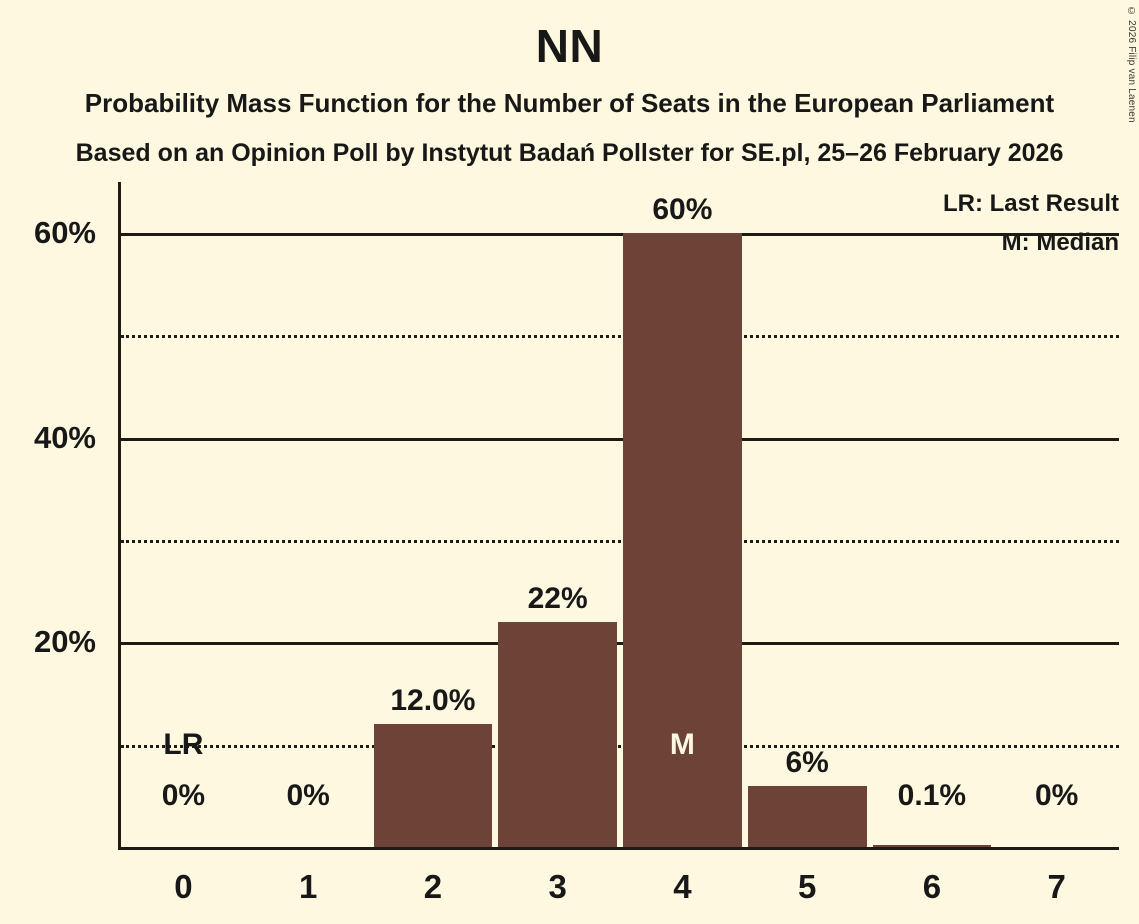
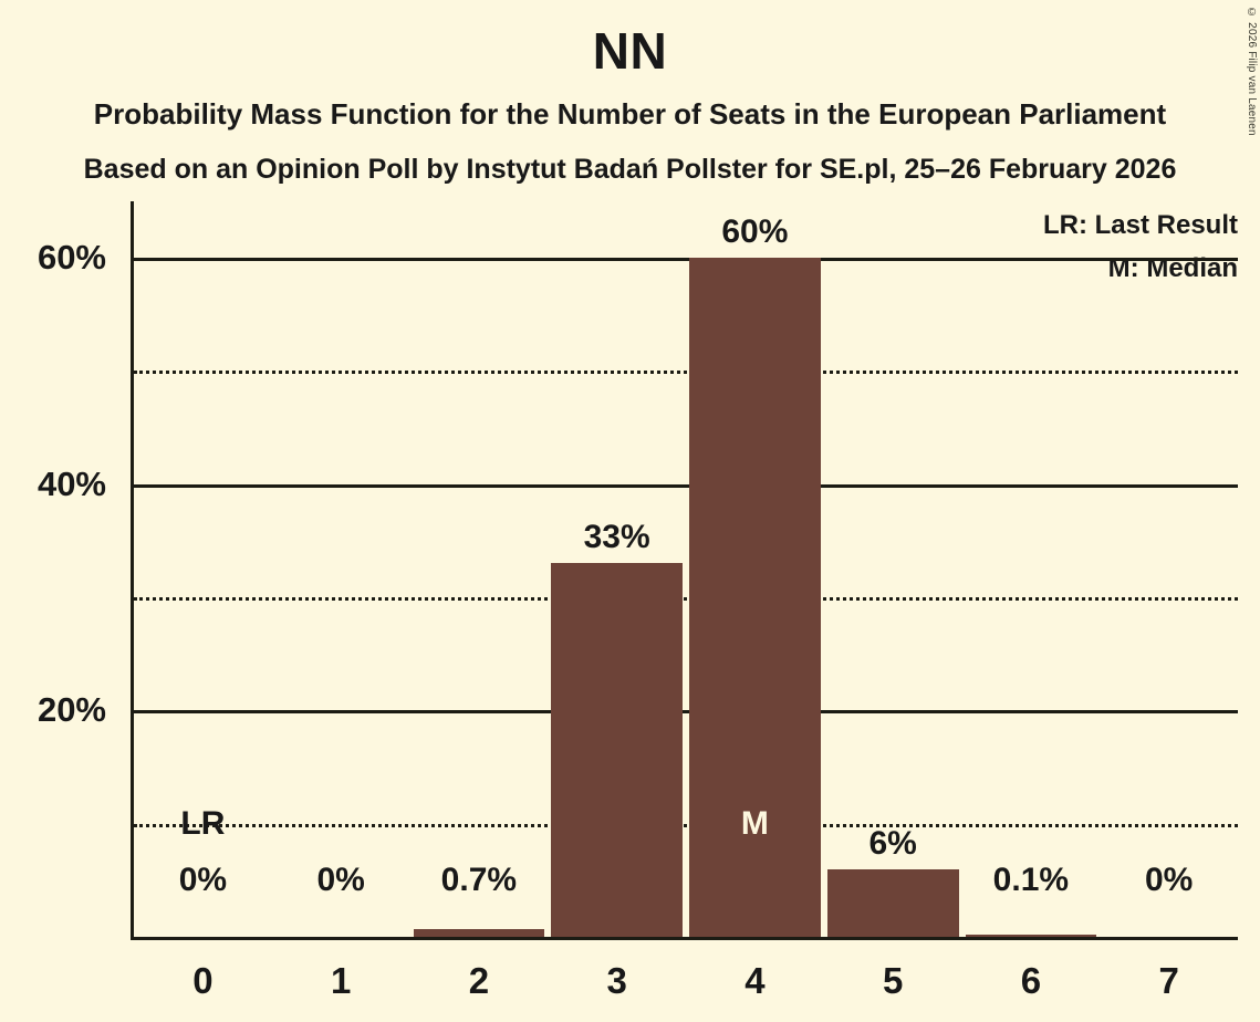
2: 12.0% -> 0.7%
3: 22% -> 33%
